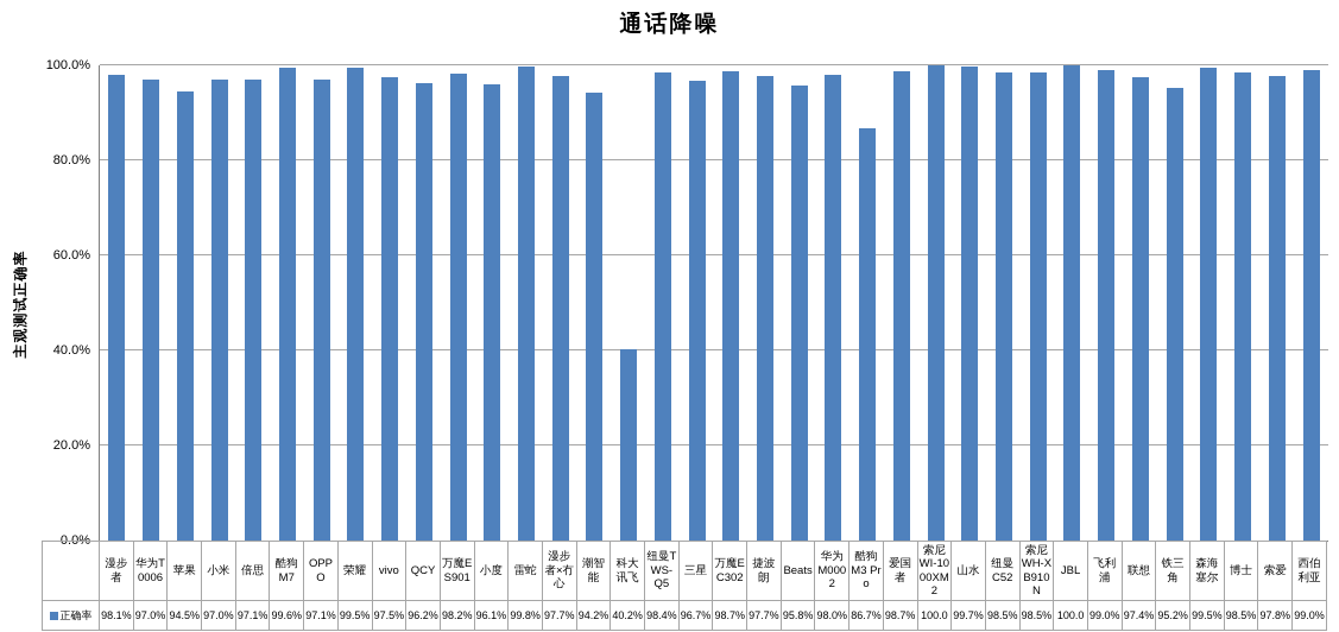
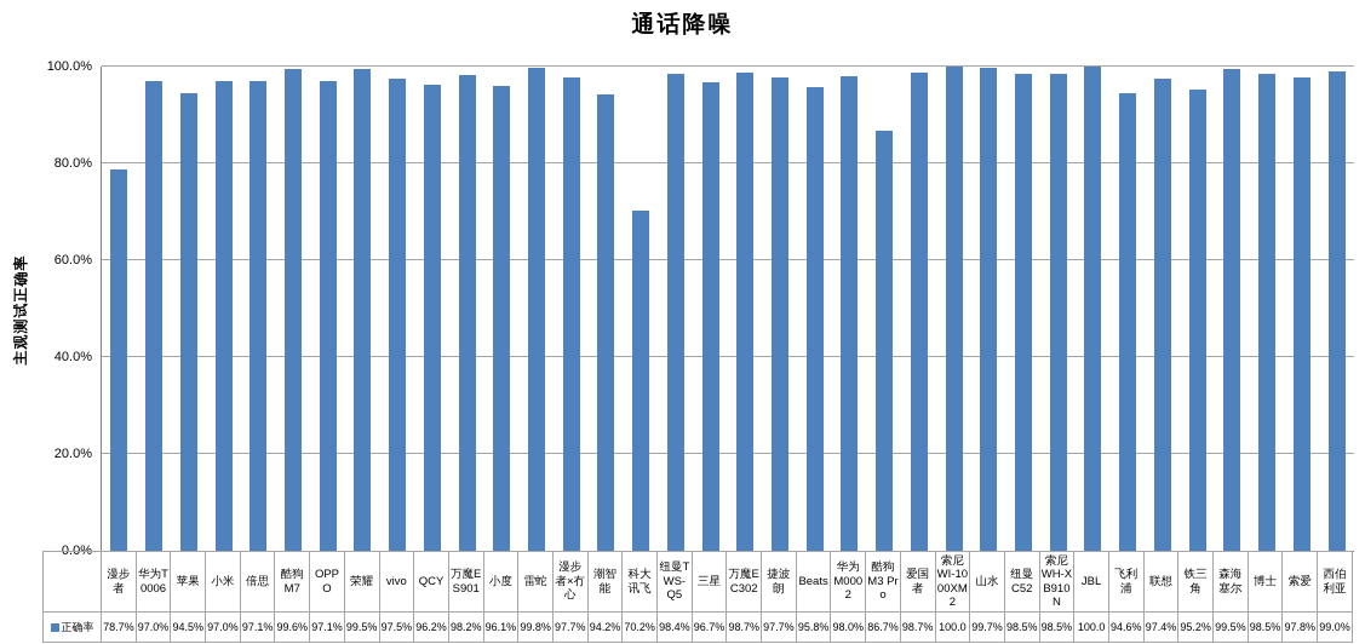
漫步者: 98.1% -> 78.7%
科大讯飞: 40.2% -> 70.2%
飞利浦: 99.0% -> 94.6%
